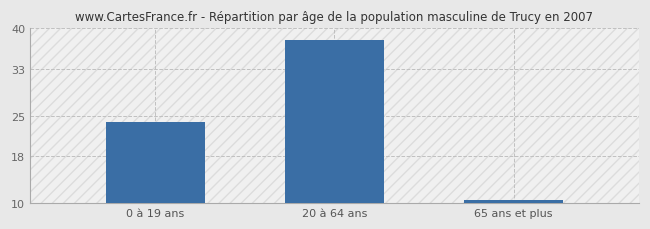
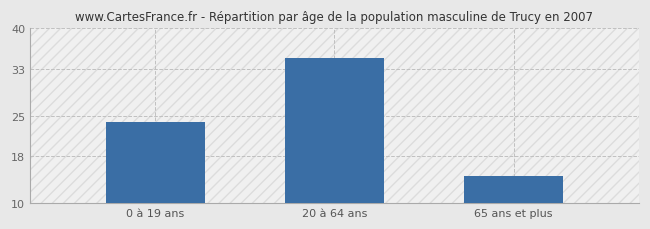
20 à 64 ans: 38.0 -> 35.0
65 ans et plus: 10.5 -> 14.6
